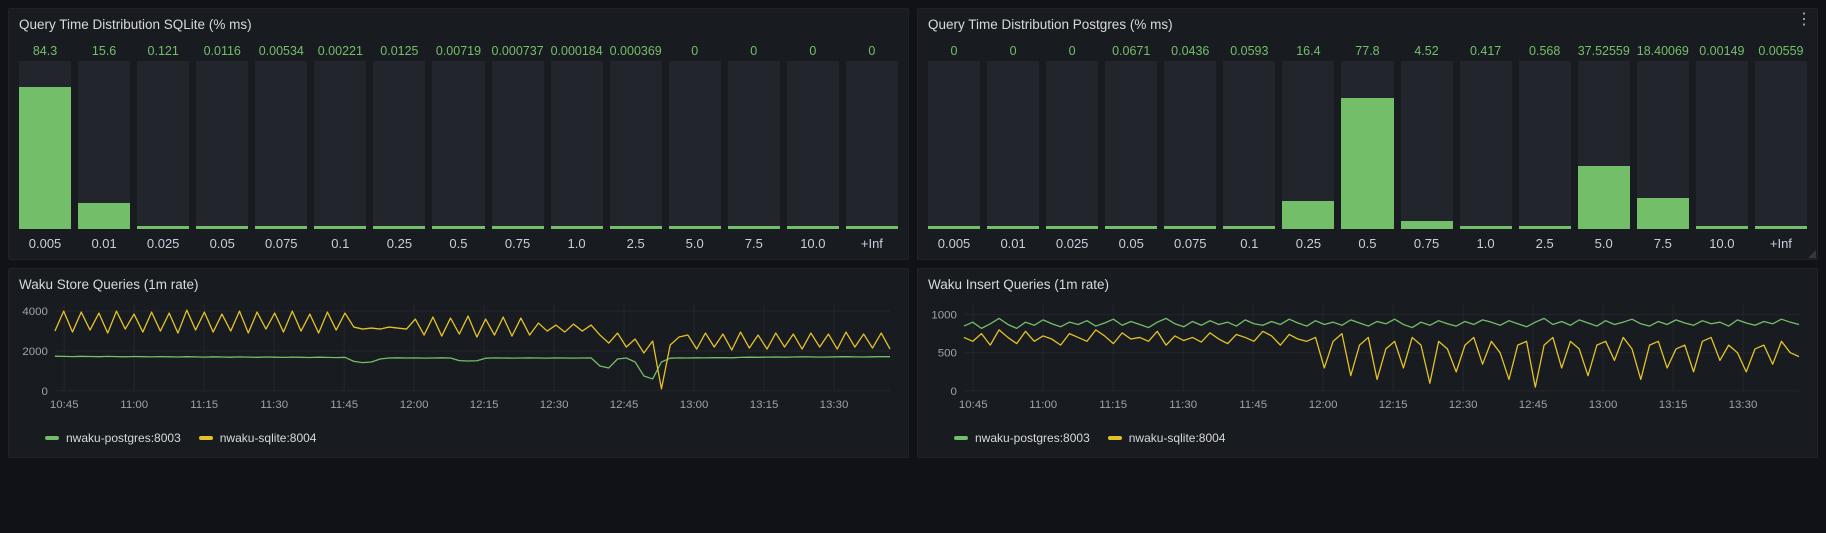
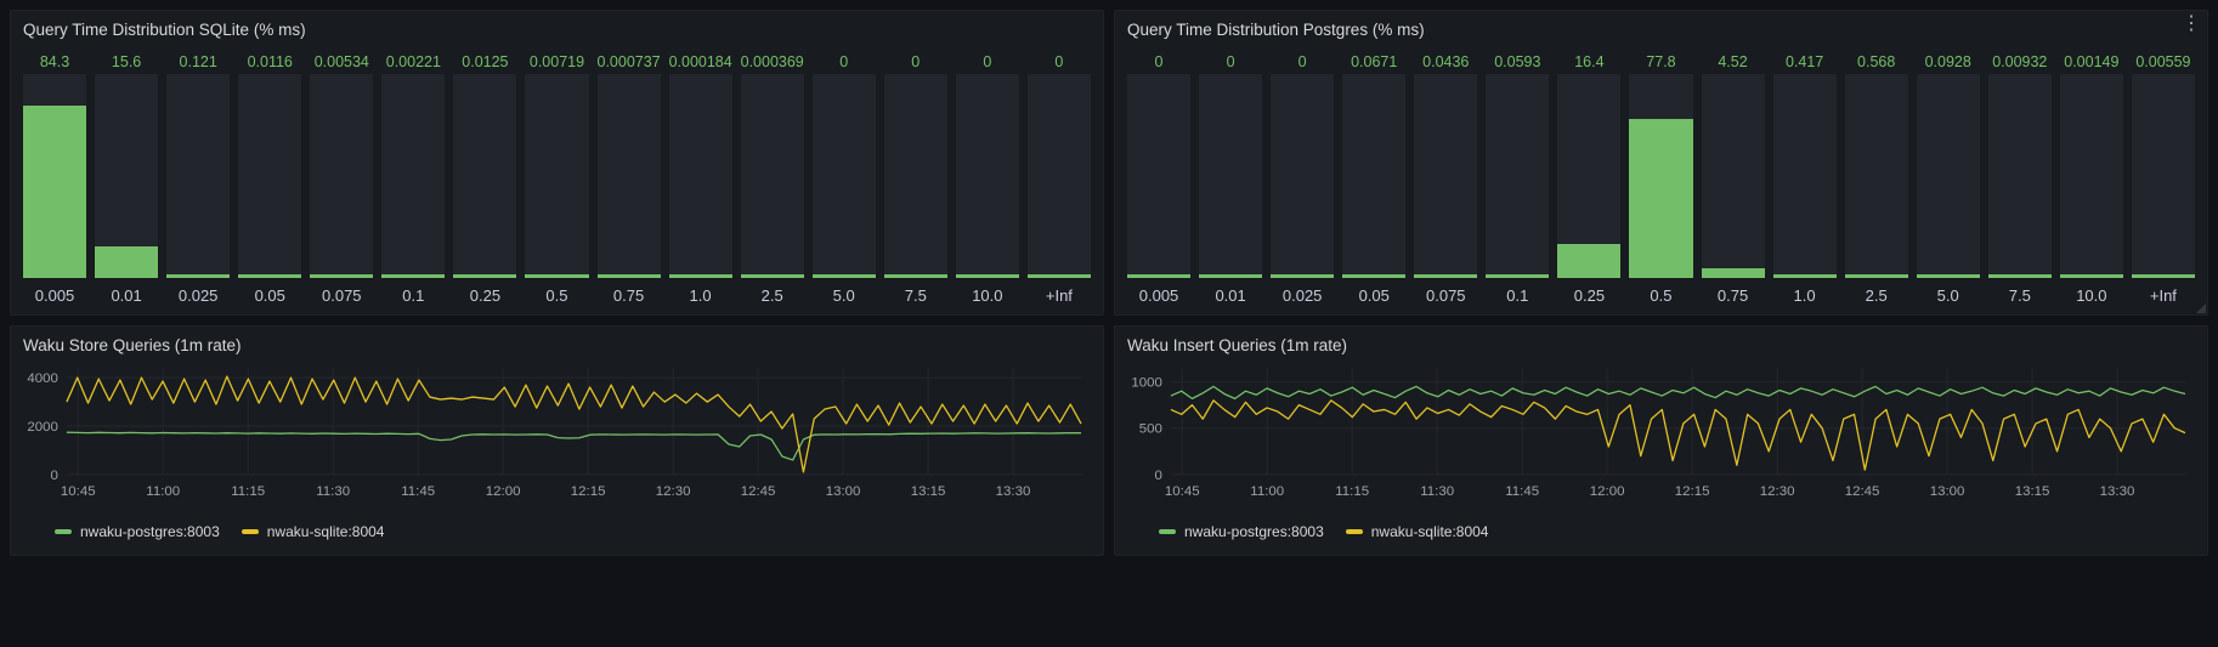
Query Time Distribution Postgres (% ms)/5.0: 37.52559 -> 0.0928
Query Time Distribution Postgres (% ms)/7.5: 18.40069 -> 0.00932
